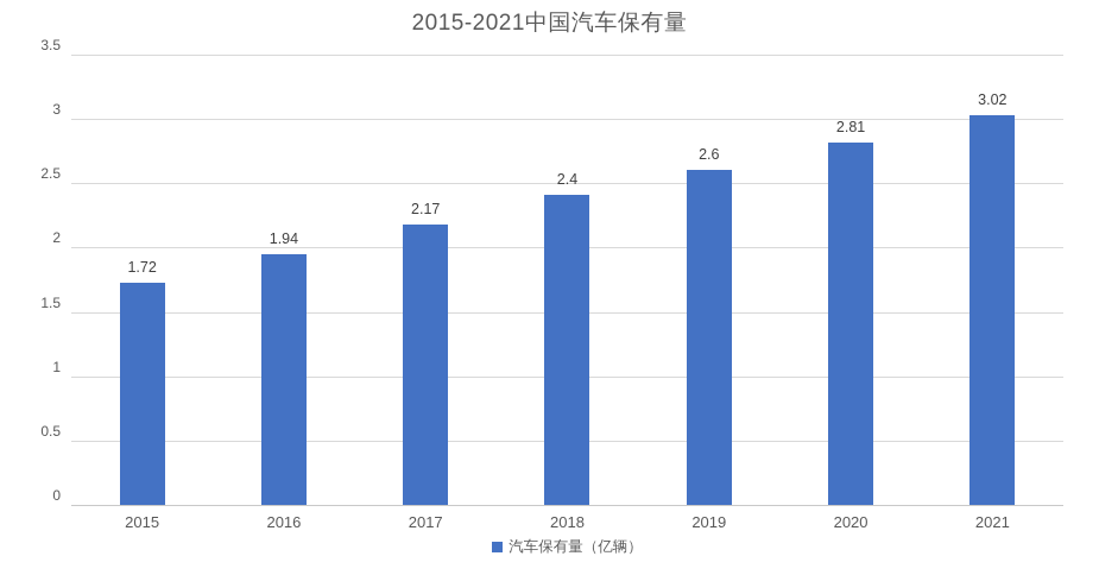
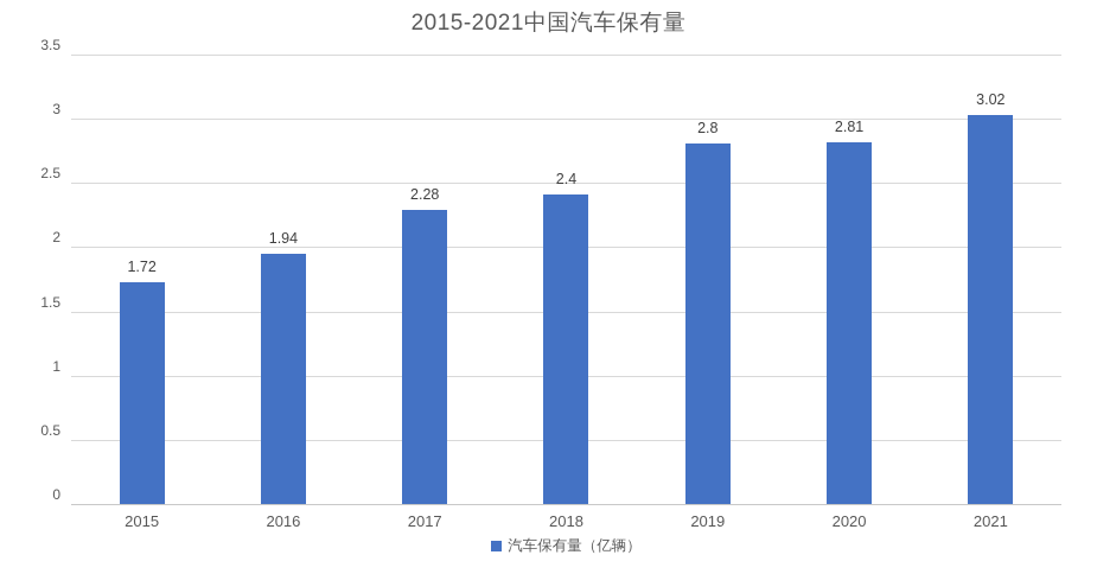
2017: 2.17 -> 2.28
2019: 2.6 -> 2.8
